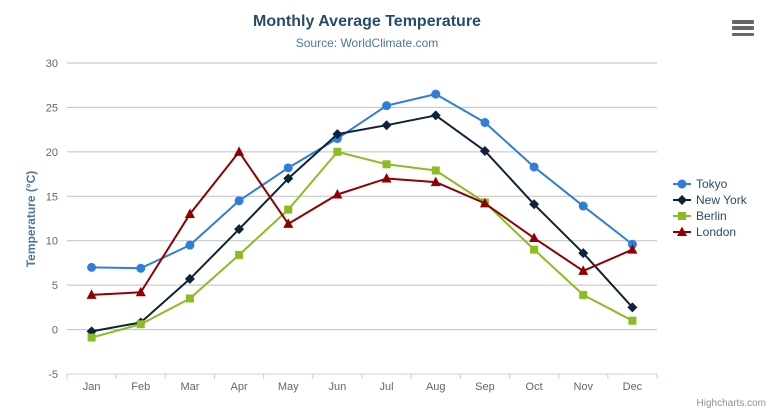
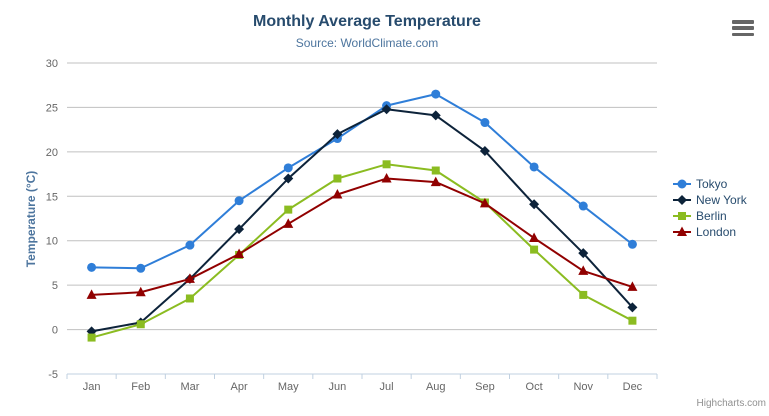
London/Mar: 13 -> 6
London/Apr: 20 -> 8
Berlin/Jun: 20 -> 17
New York/Jul: 23 -> 25
London/Dec: 9 -> 5
